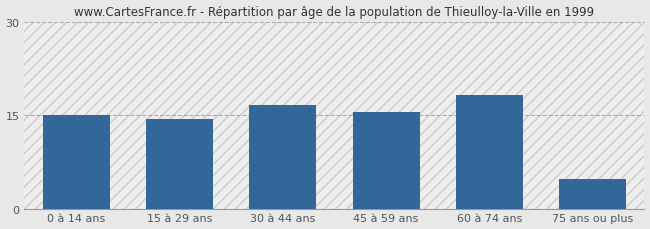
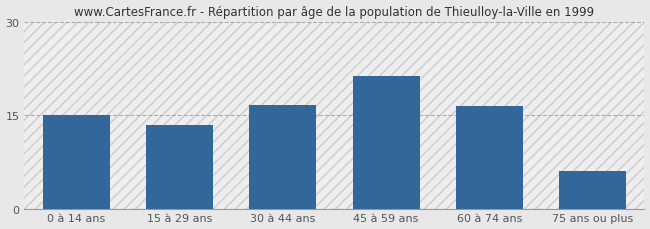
15 à 29 ans: 14.3 -> 13.4
45 à 59 ans: 15.5 -> 21.2
60 à 74 ans: 18.2 -> 16.4
75 ans ou plus: 4.8 -> 6.0
